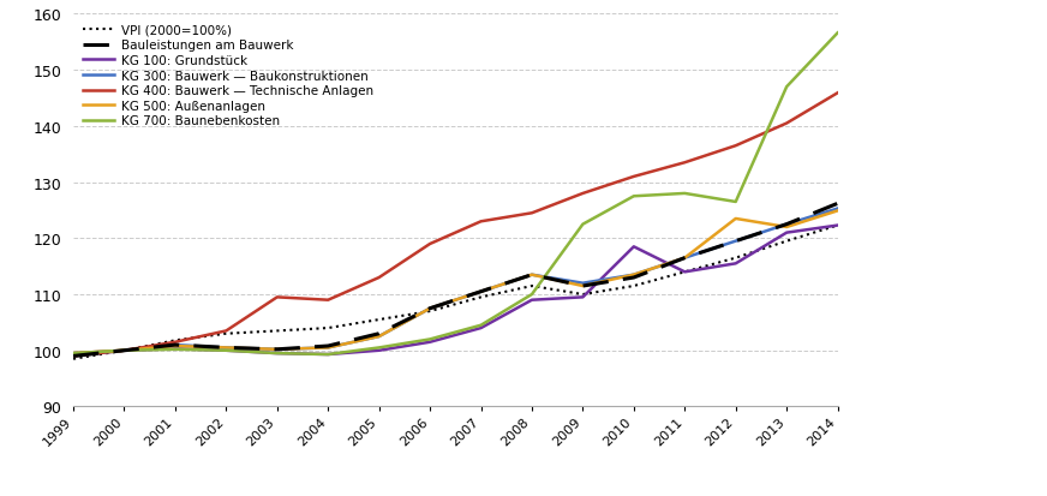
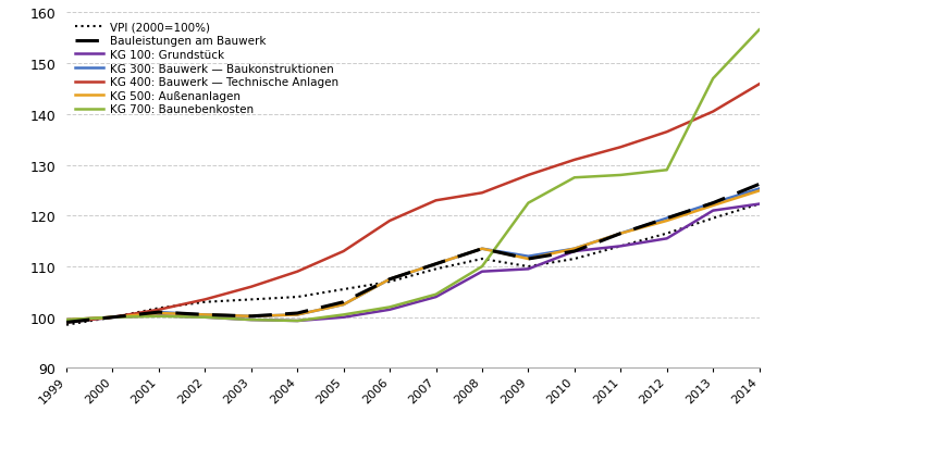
KG 400: Bauwerk — Technische Anlagen/2003: 109.5 -> 106.0
KG 100: Grundstück/2010: 118.5 -> 113.0
KG 500: Außenanlagen/2012: 123.5 -> 119.0
KG 700: Baunebenkosten/2012: 126.5 -> 129.0
